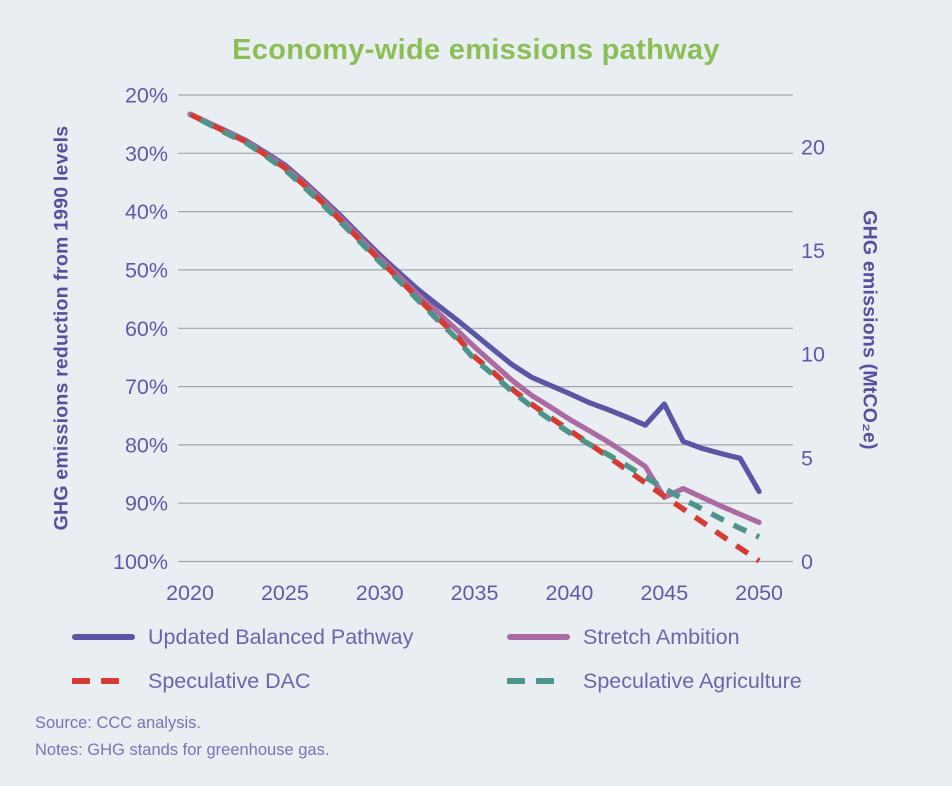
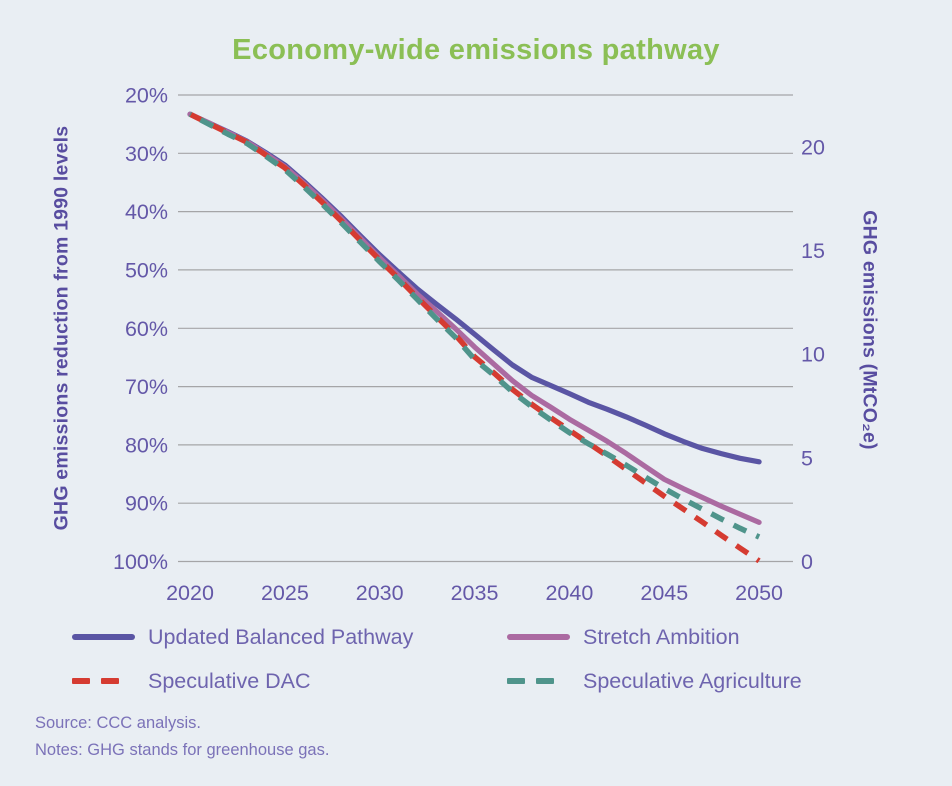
Updated Balanced Pathway/2045: 73% -> 78%
Stretch Ambition/2045: 89% -> 86%
Updated Balanced Pathway/2050: 88% -> 83%
